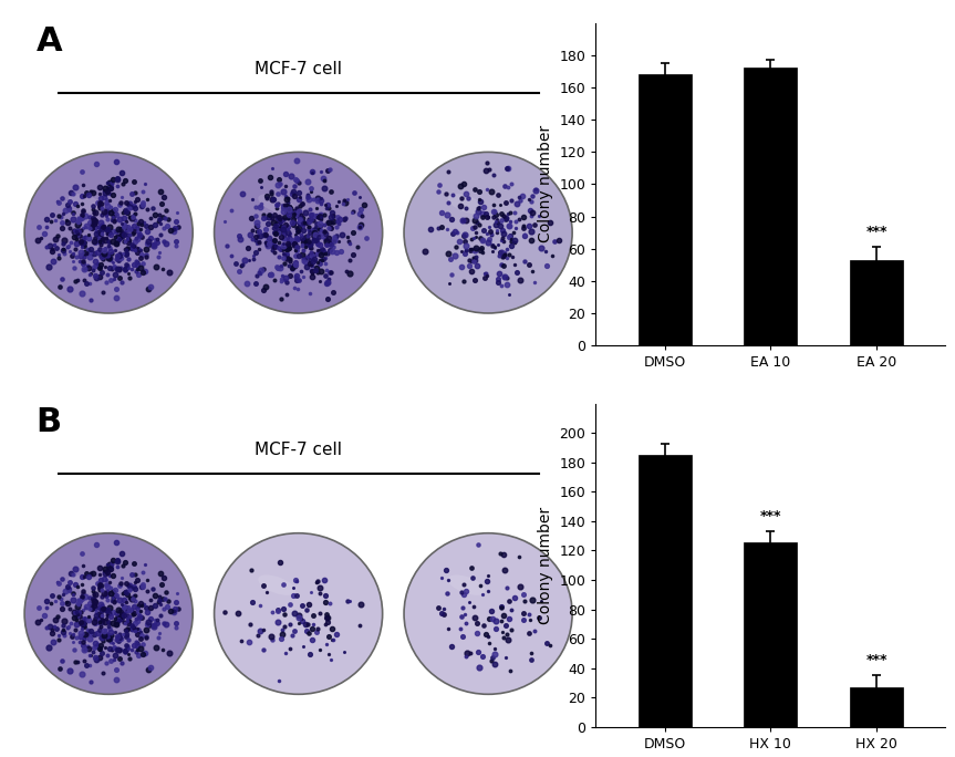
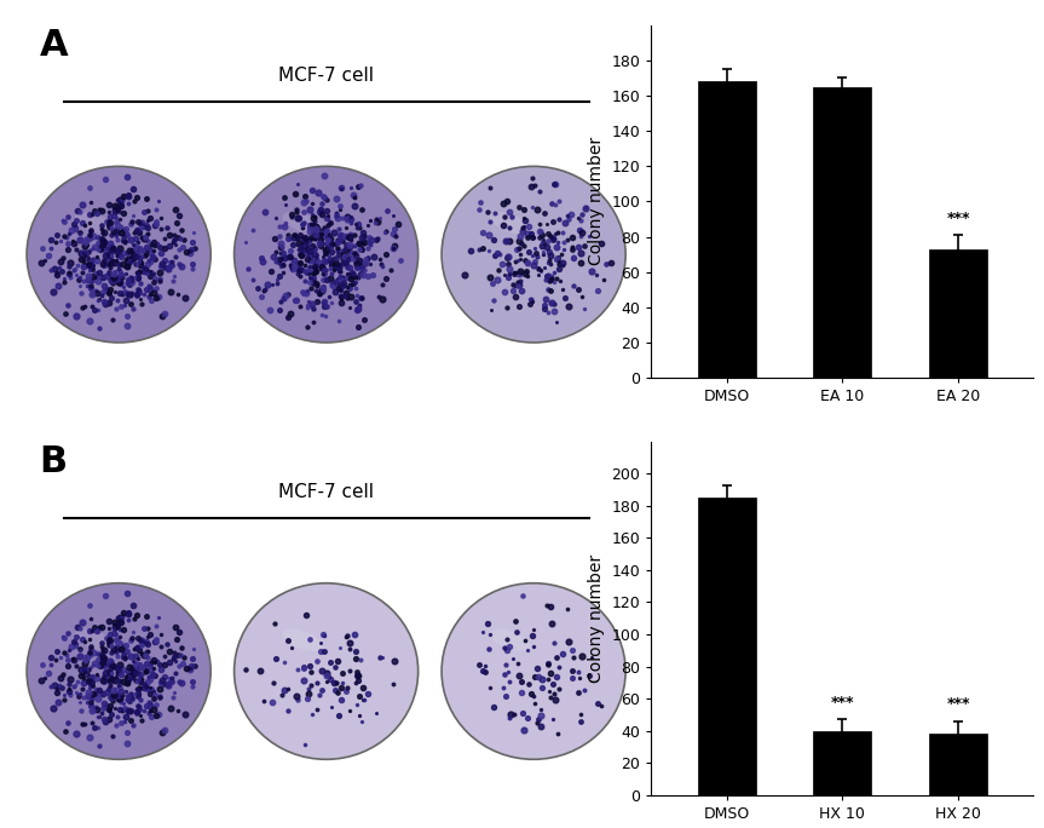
EA 10: 172 -> 165
EA 20: 53 -> 73
HX 10: 126 -> 40
HX 20: 27 -> 38
